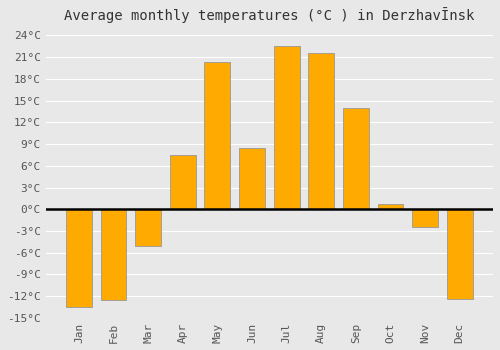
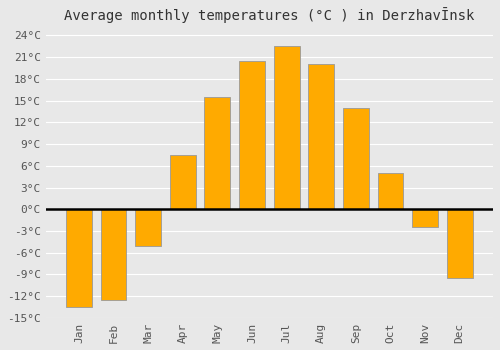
May: 20.4°C -> 15.5°C
Jun: 8.4°C -> 20.5°C
Aug: 21.6°C -> 20.0°C
Oct: 0.8°C -> 5.0°C
Dec: -12.4°C -> -9.5°C
